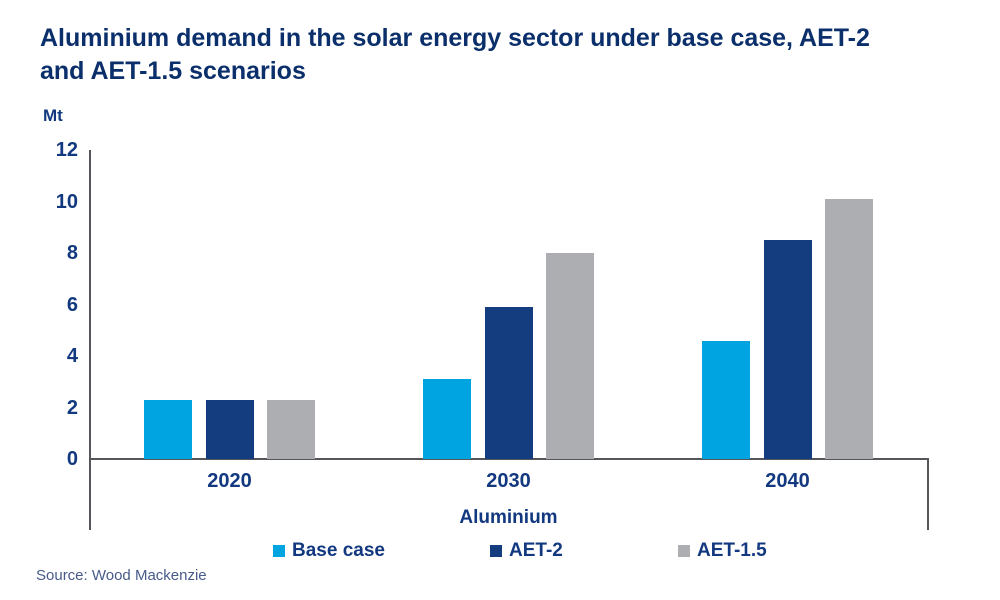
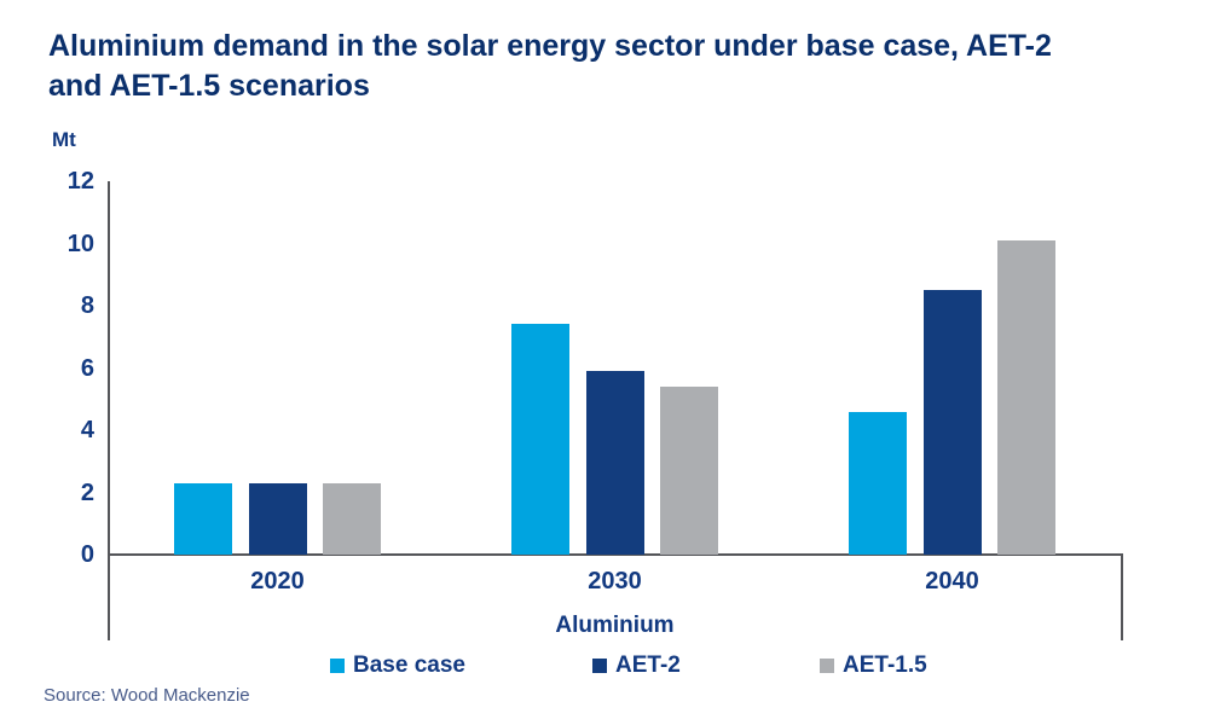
Base case/2030: 3.1 -> 7.4
AET-1.5/2030: 8.0 -> 5.4
